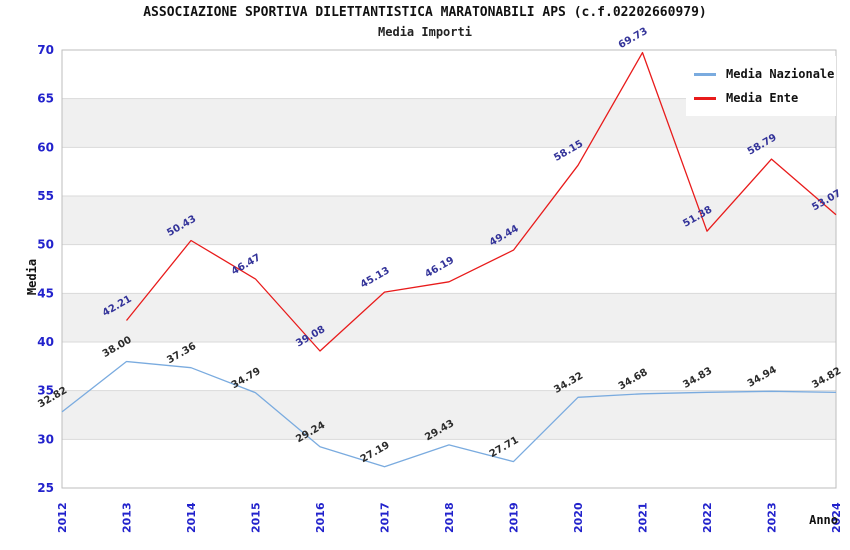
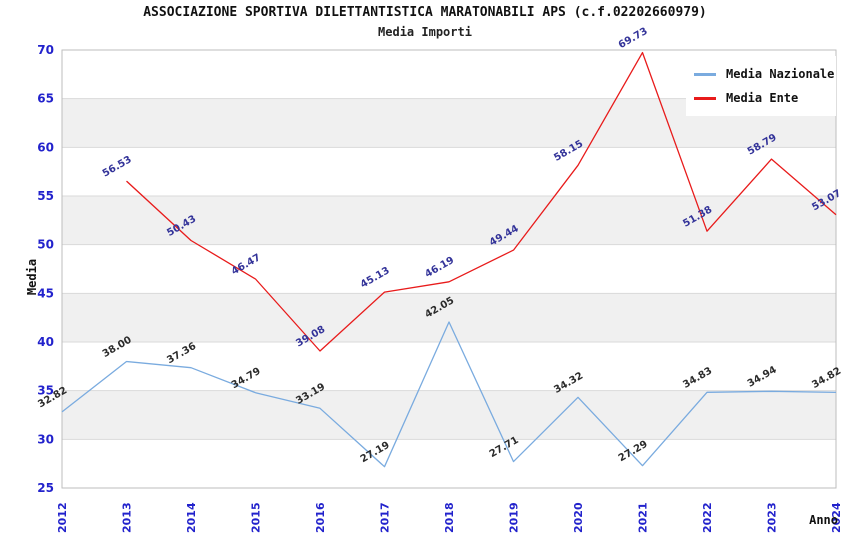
Media Ente/2013: 42.21 -> 56.53
Media Nazionale/2016: 29.24 -> 33.19
Media Nazionale/2018: 29.43 -> 42.05
Media Nazionale/2021: 34.68 -> 27.29
